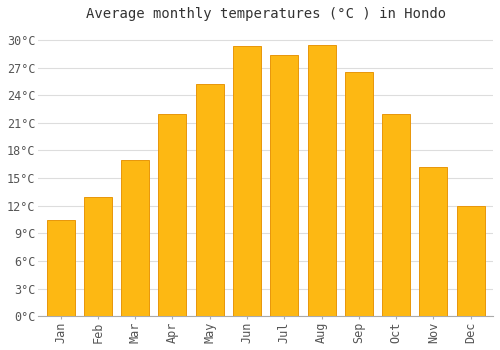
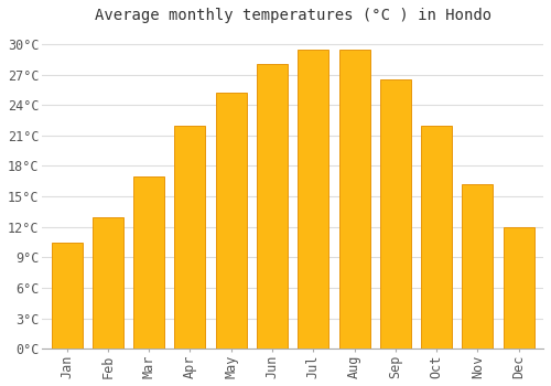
Jun: 29.4°C -> 28.0°C
Jul: 28.4°C -> 29.5°C
